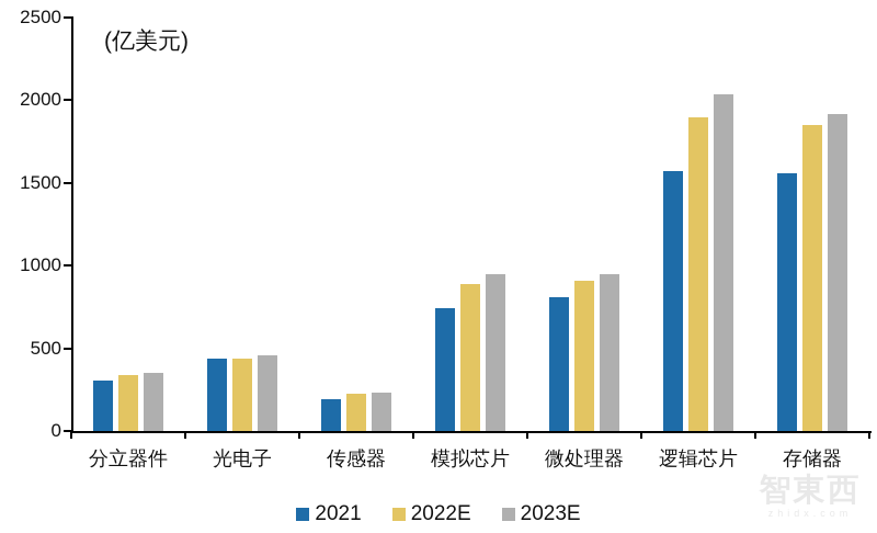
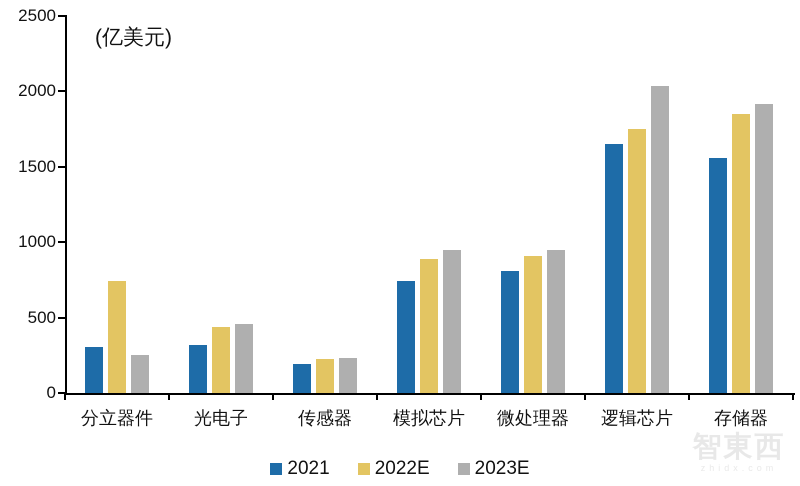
2022E/分立器件: 340 -> 740
2023E/分立器件: 350 -> 250
2021/光电子: 440 -> 320
2021/逻辑芯片: 1570 -> 1650
2022E/逻辑芯片: 1900 -> 1750
